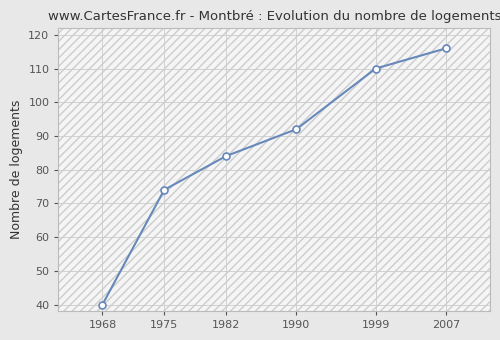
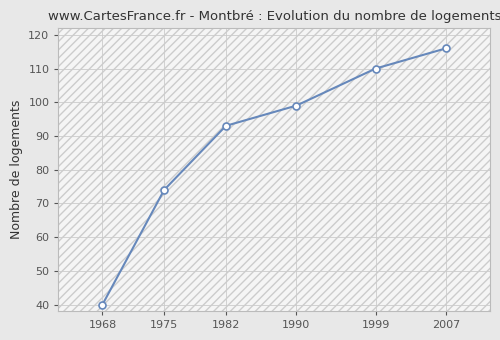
1982: 84 -> 93
1990: 92 -> 99
